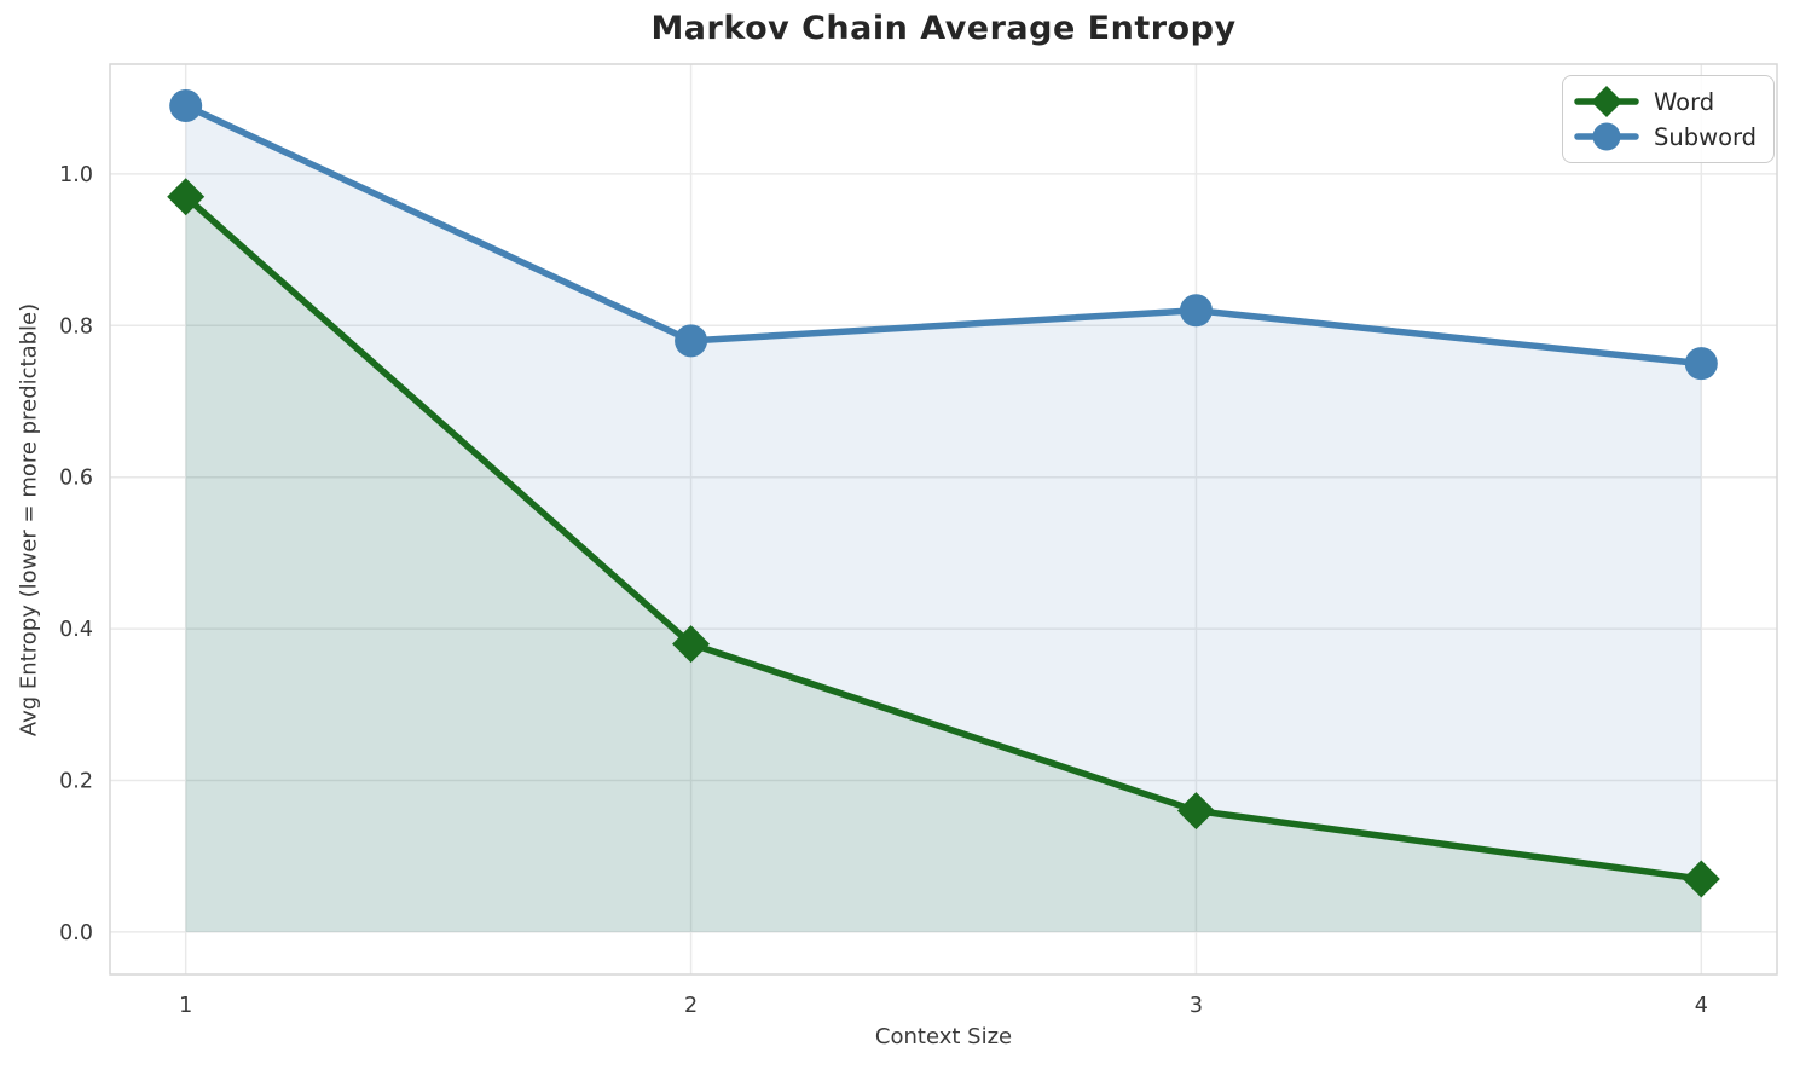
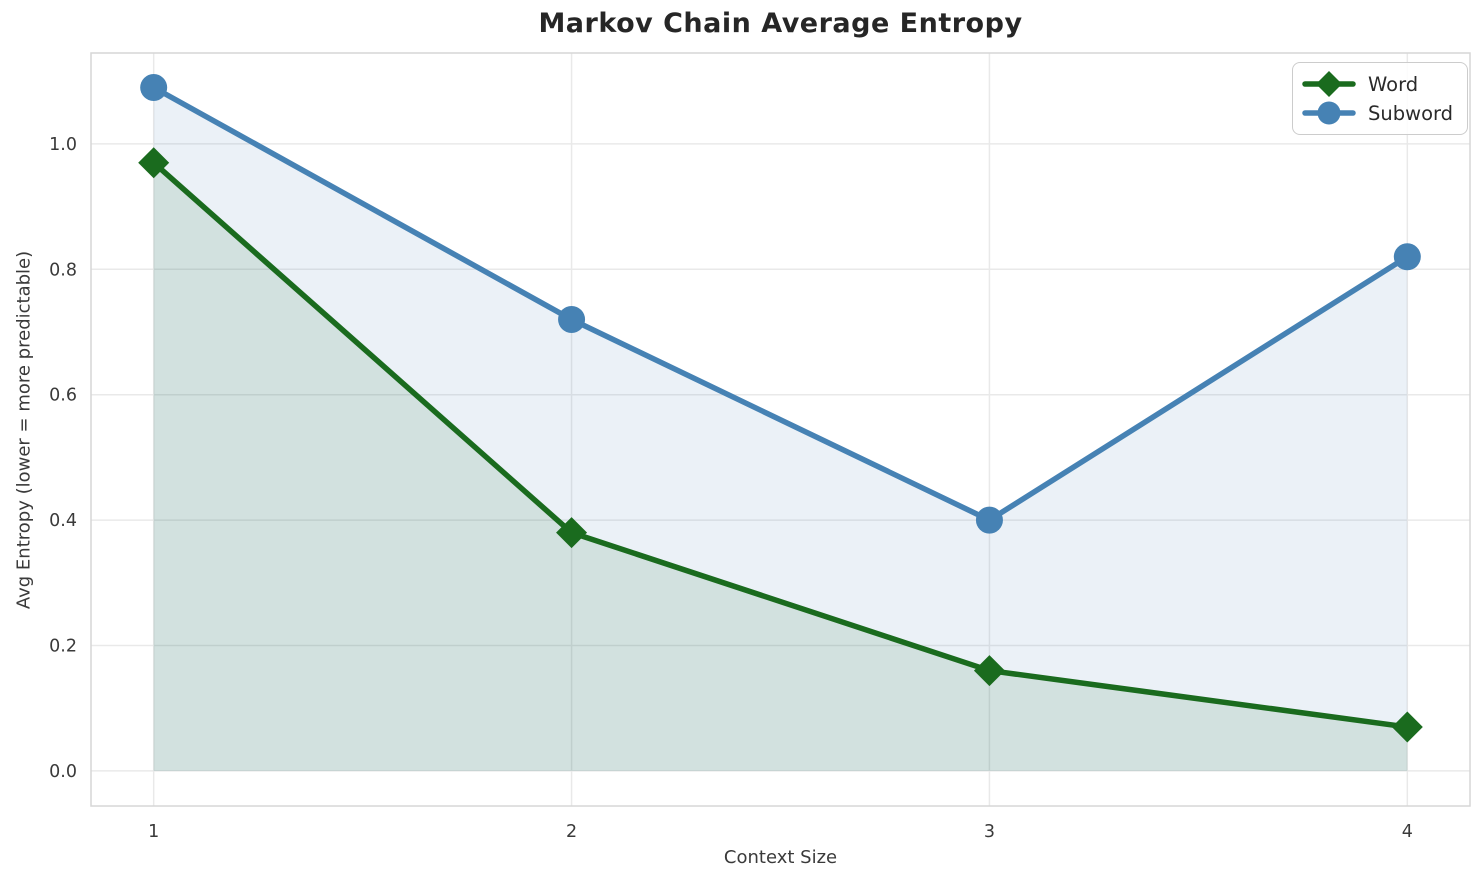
Subword/2: 0.78 -> 0.72
Subword/3: 0.82 -> 0.40
Subword/4: 0.75 -> 0.82
